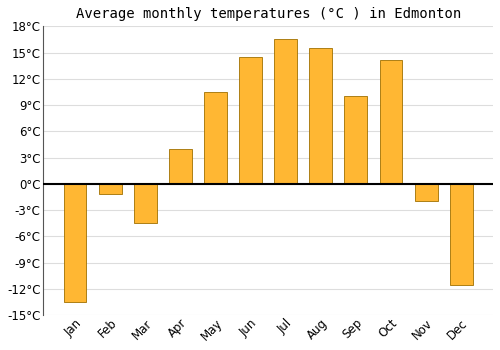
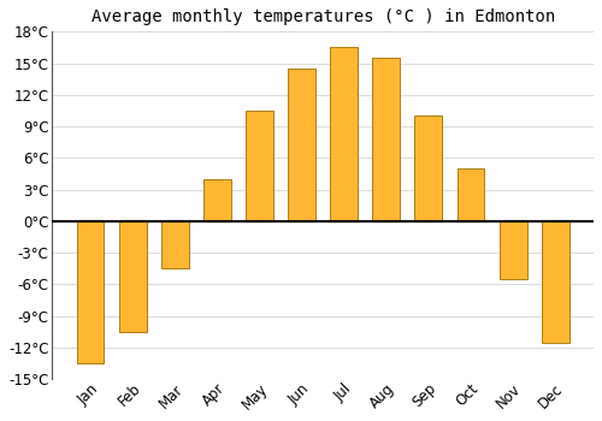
Feb: -1.2°C -> -10.5°C
Oct: 14.2°C -> 5.0°C
Nov: -2.0°C -> -5.5°C
